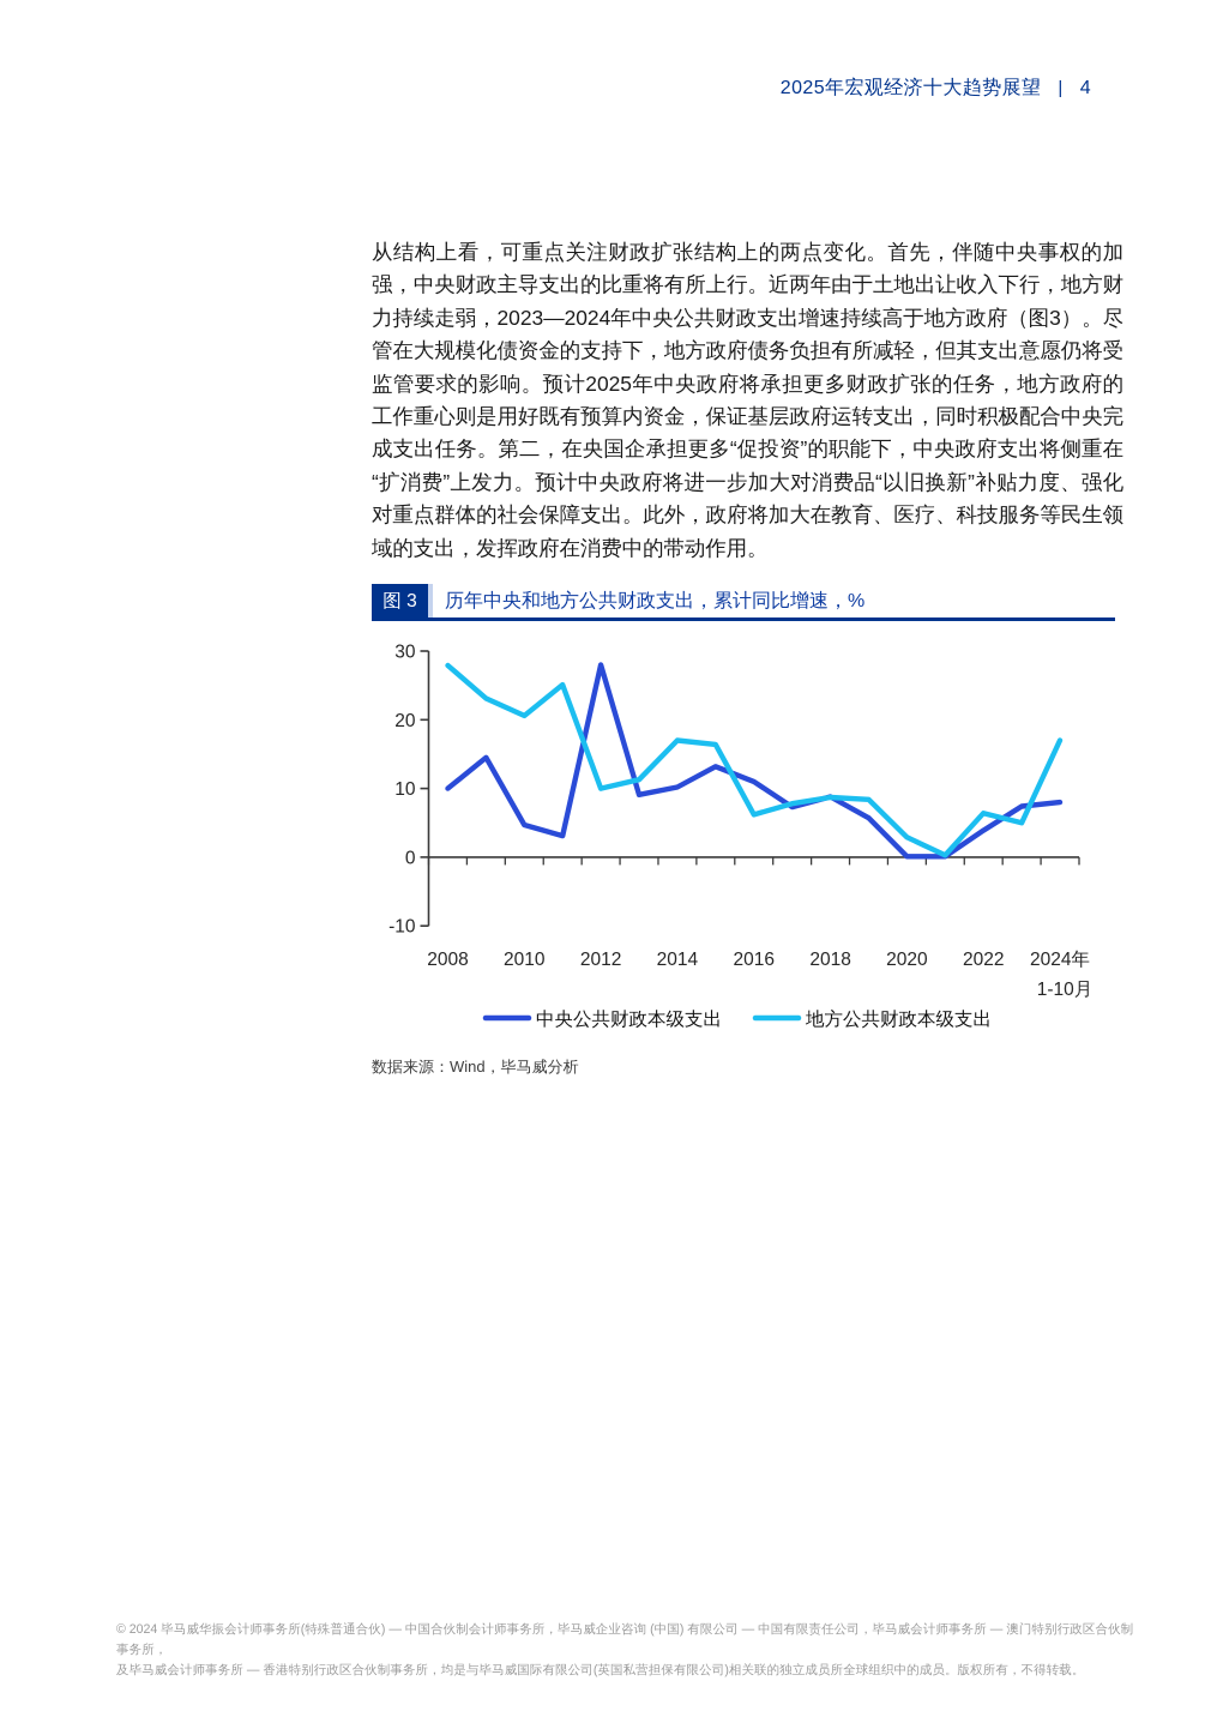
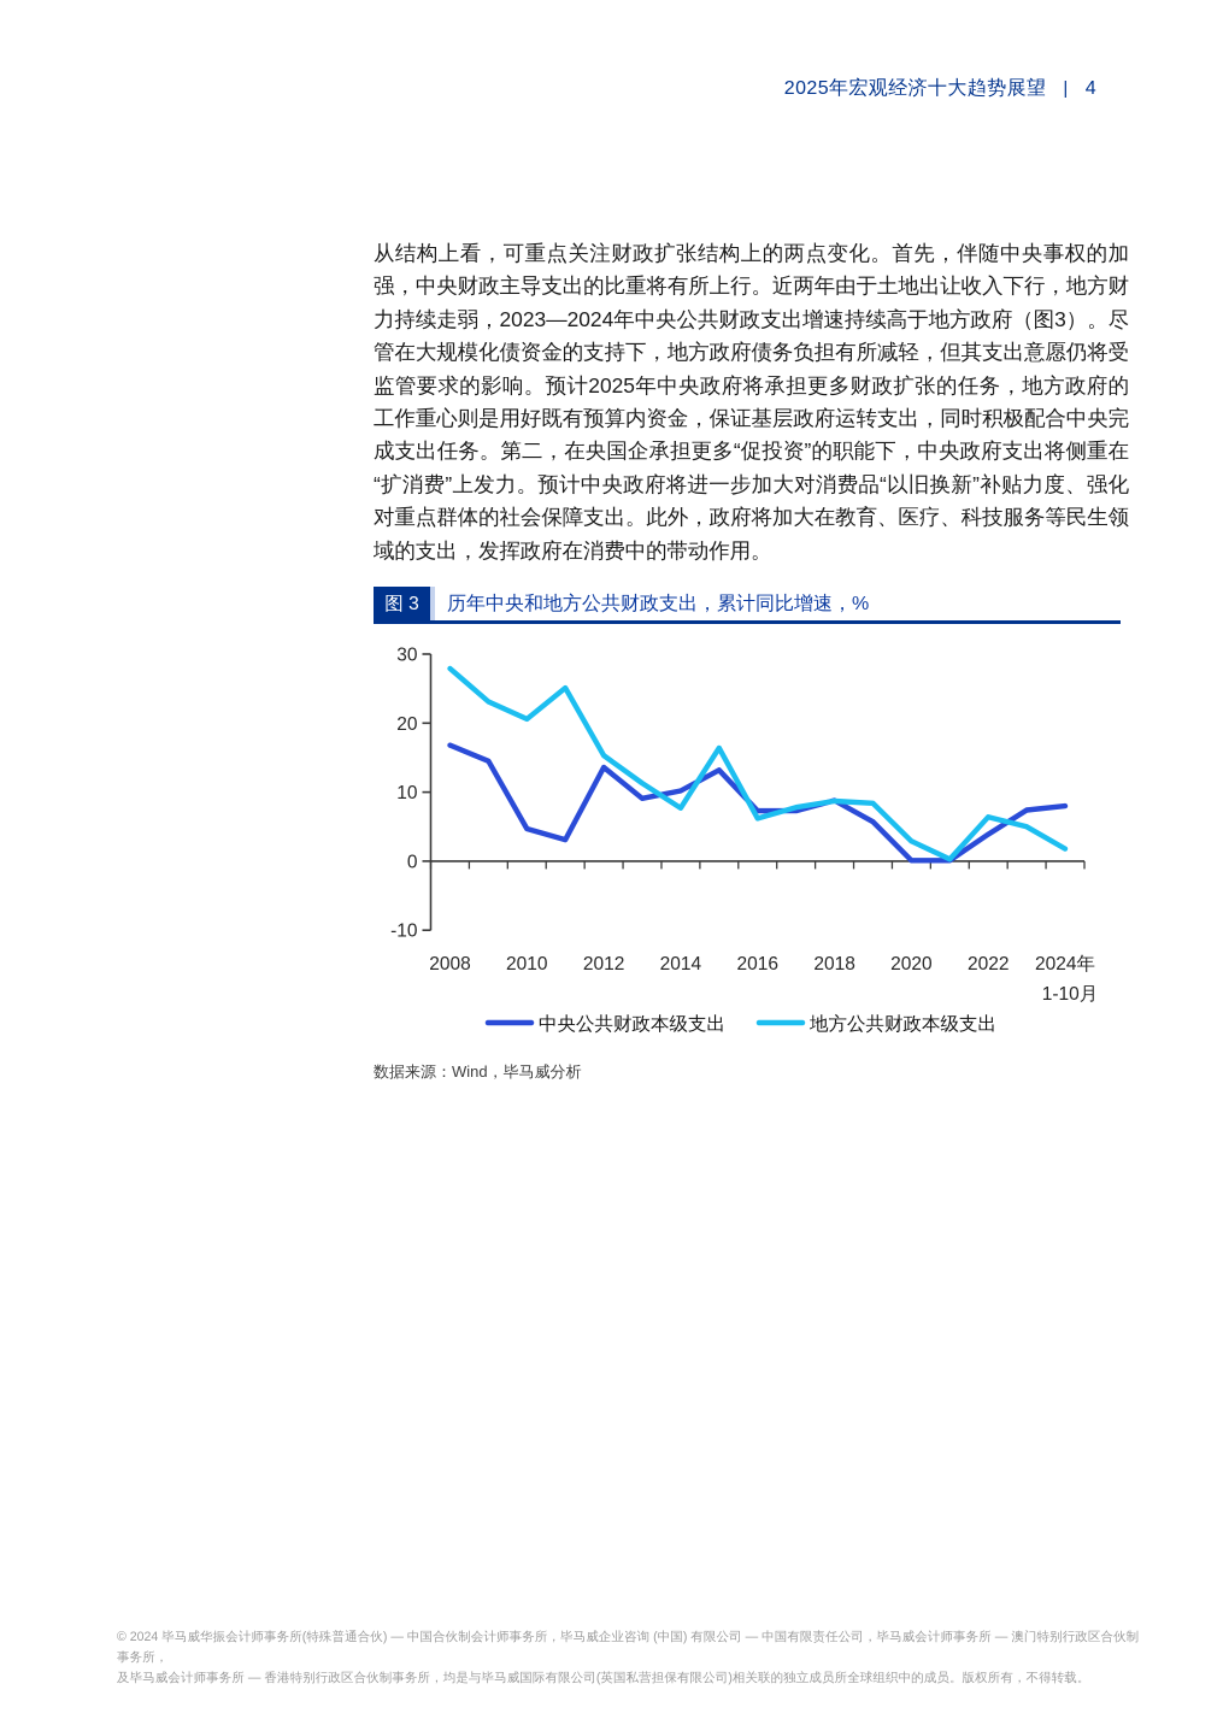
中央公共财政本级支出/2008: 10 -> 17
中央公共财政本级支出/2012: 28 -> 14
地方公共财政本级支出/2012: 10 -> 15
地方公共财政本级支出/2014: 17 -> 8
中央公共财政本级支出/2016: 11 -> 7
地方公共财政本级支出/2024年1-10月: 17 -> 2
